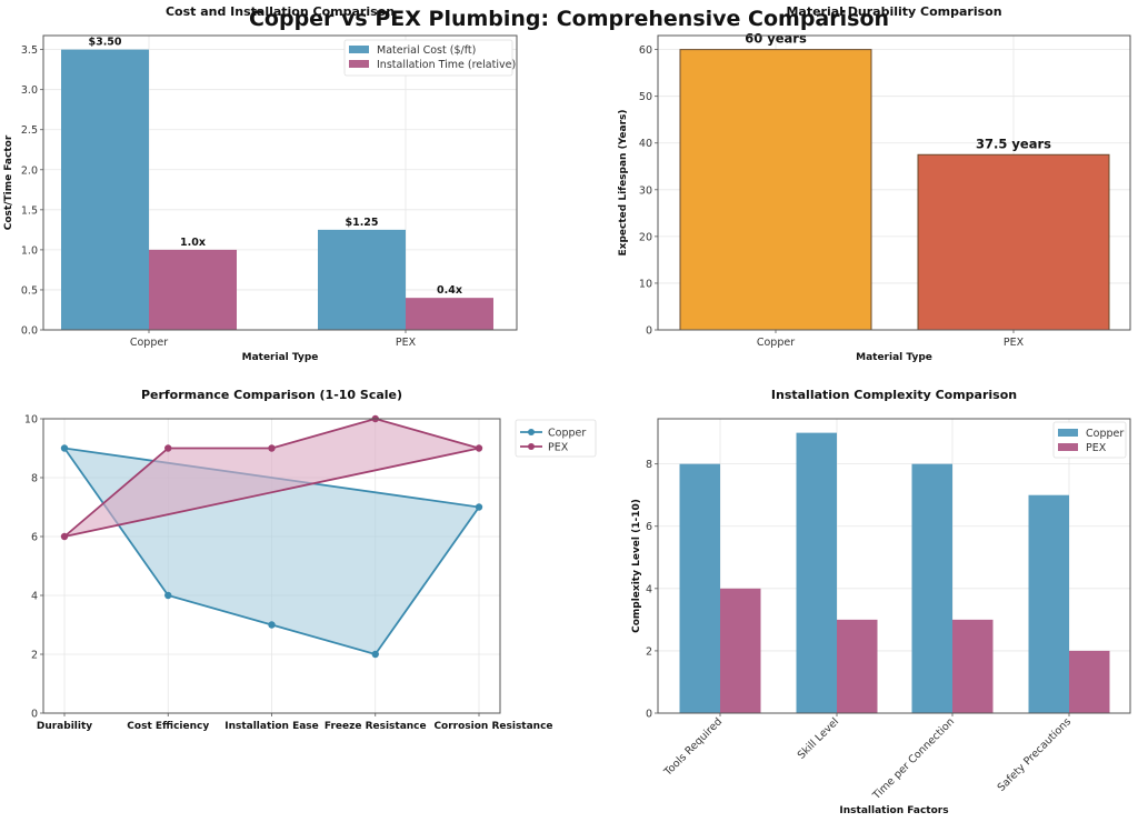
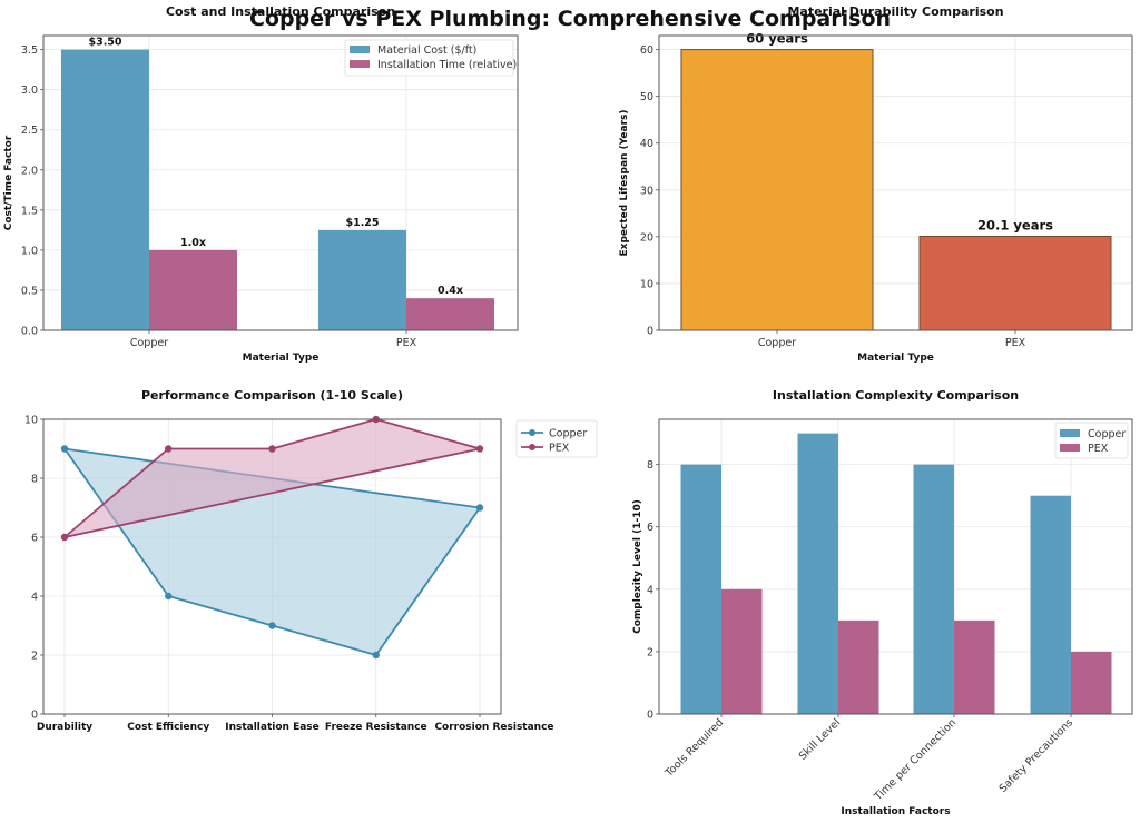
Material Durability Comparison/PEX: 37.5 -> 20.1
